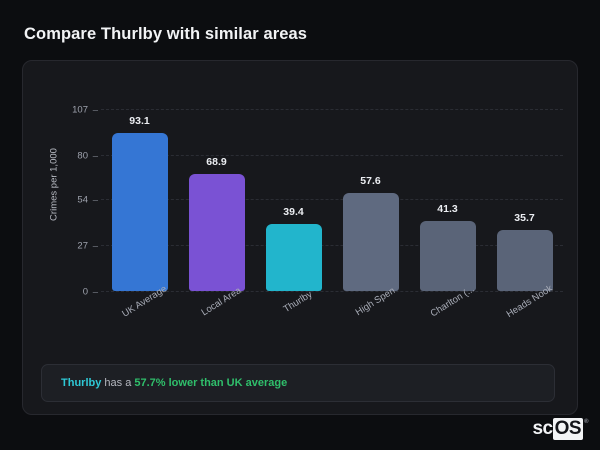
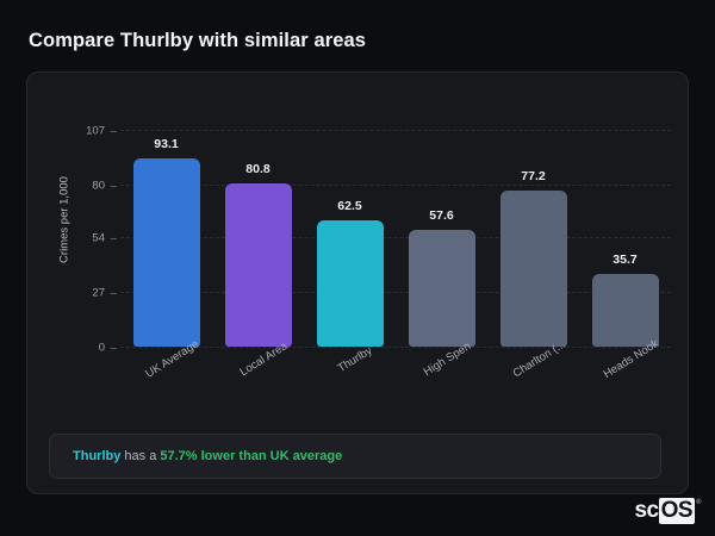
Local Area: 68.9 -> 80.8
Thurlby: 39.4 -> 62.5
Charlton (...: 41.3 -> 77.2
